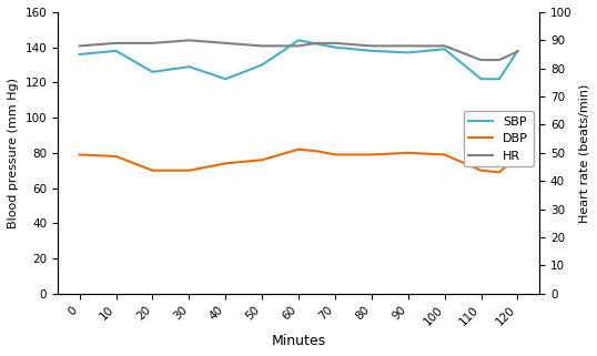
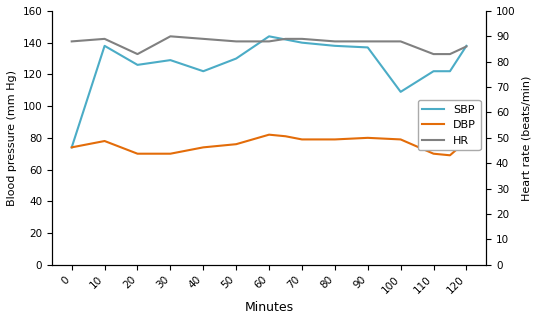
SBP/0: 136 -> 74
DBP/0: 79 -> 74
HR/20: 89 -> 83
SBP/100: 139 -> 109
